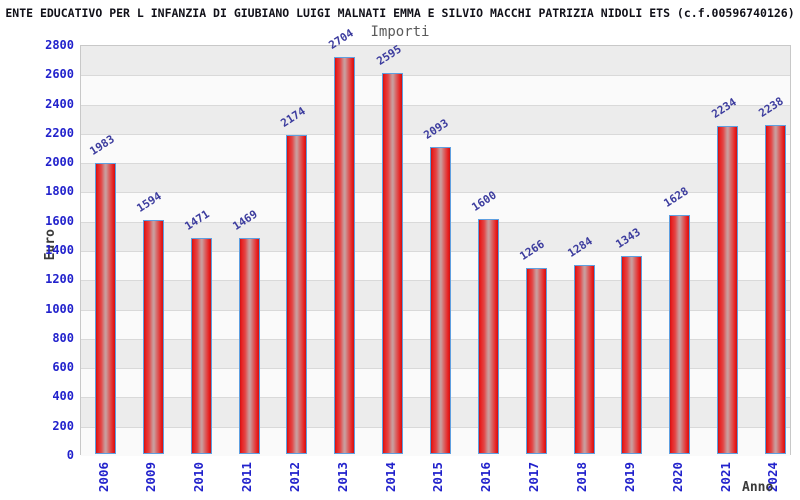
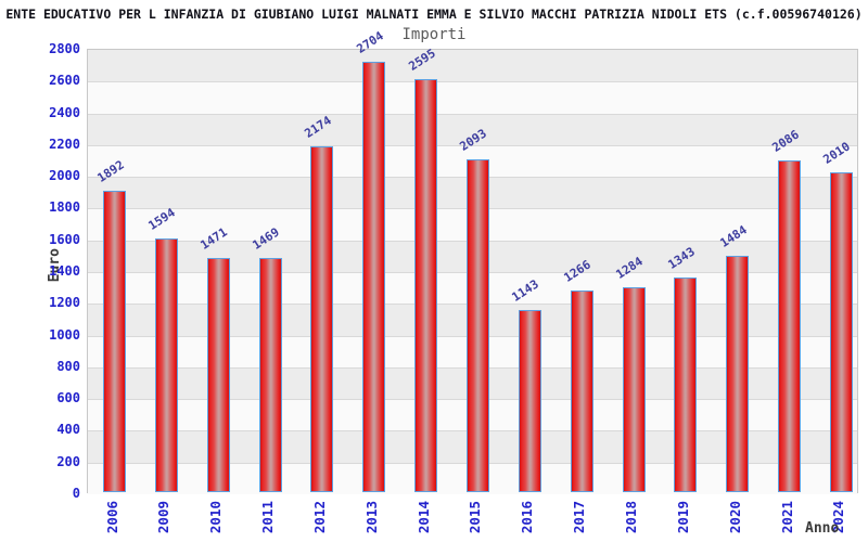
2006: 1983 -> 1892
2016: 1600 -> 1143
2020: 1628 -> 1484
2021: 2234 -> 2086
2024: 2238 -> 2010
